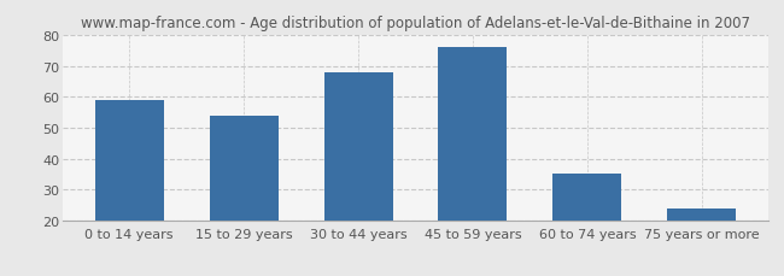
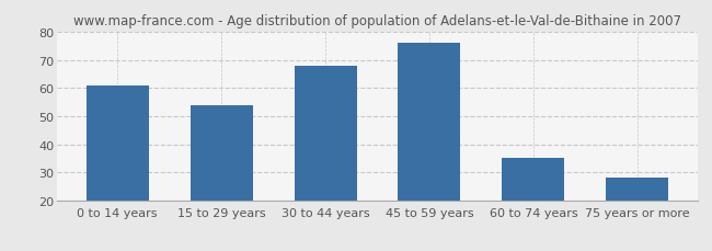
0 to 14 years: 59 -> 61
75 years or more: 24 -> 28
